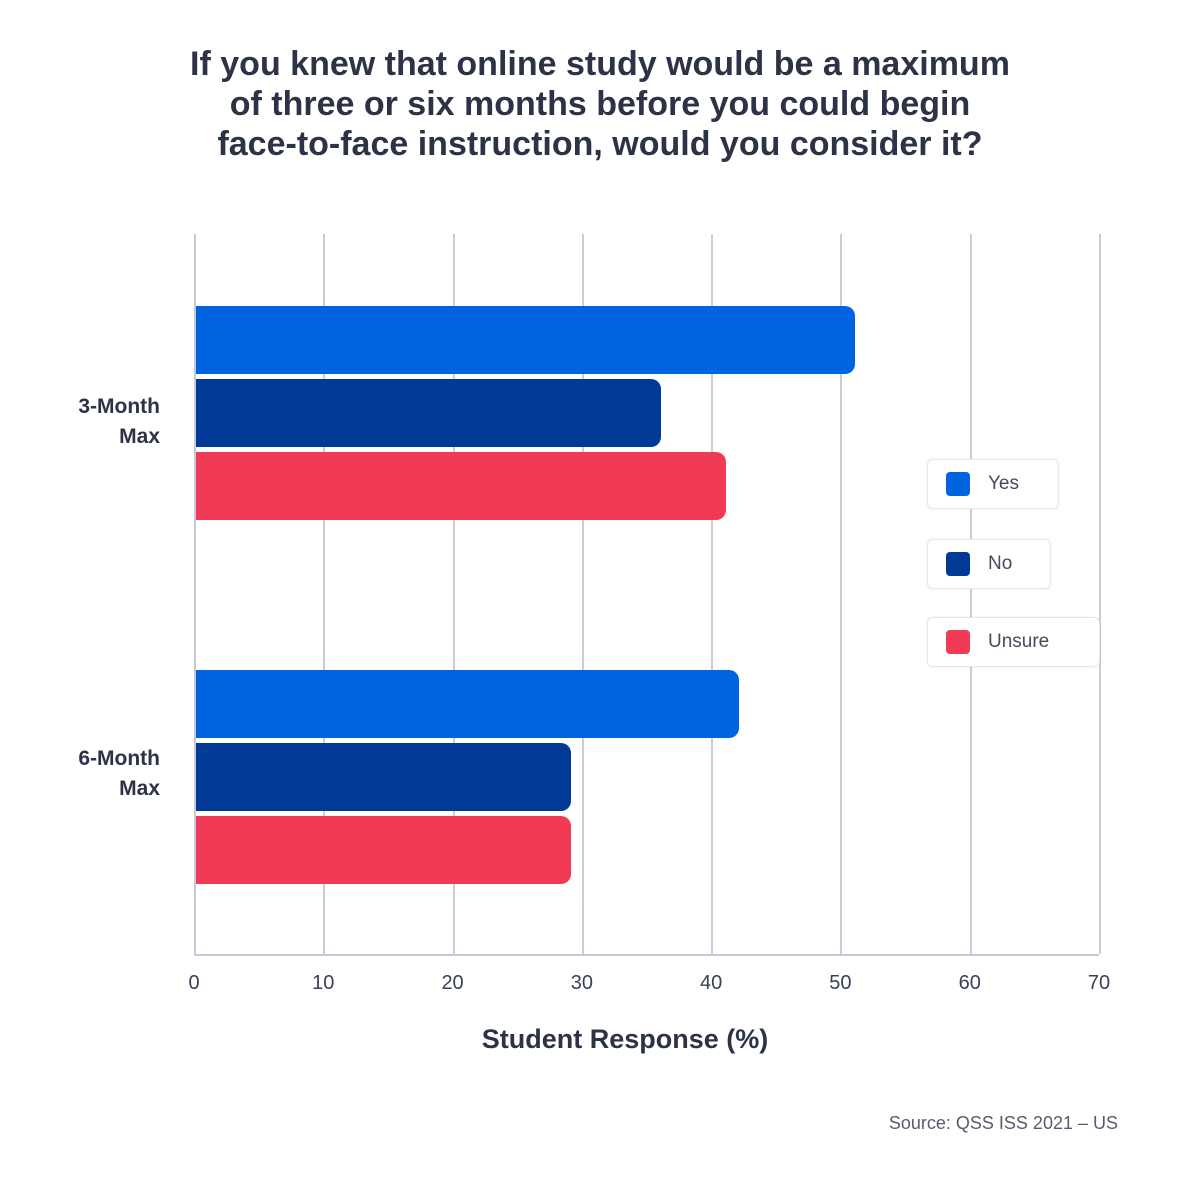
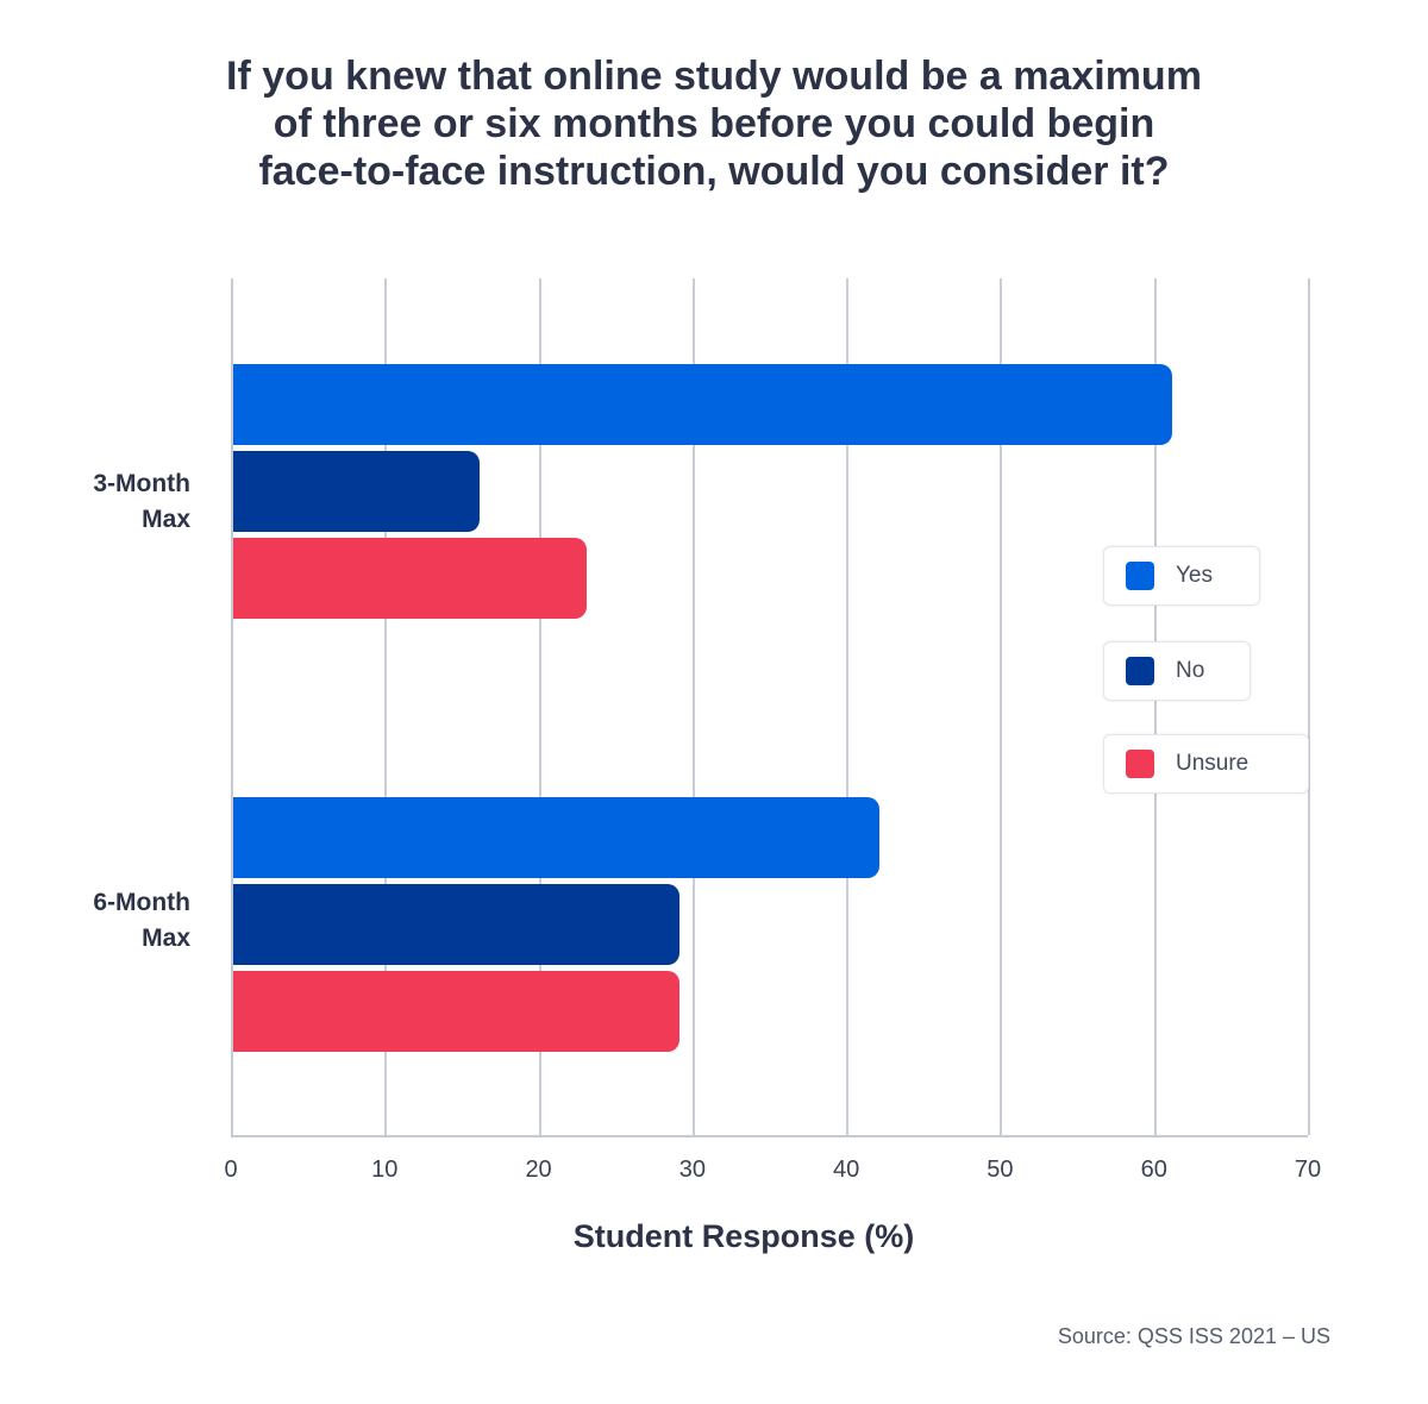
Yes/3-Month Max: 51 -> 61
No/3-Month Max: 36 -> 16
Unsure/3-Month Max: 41 -> 23
